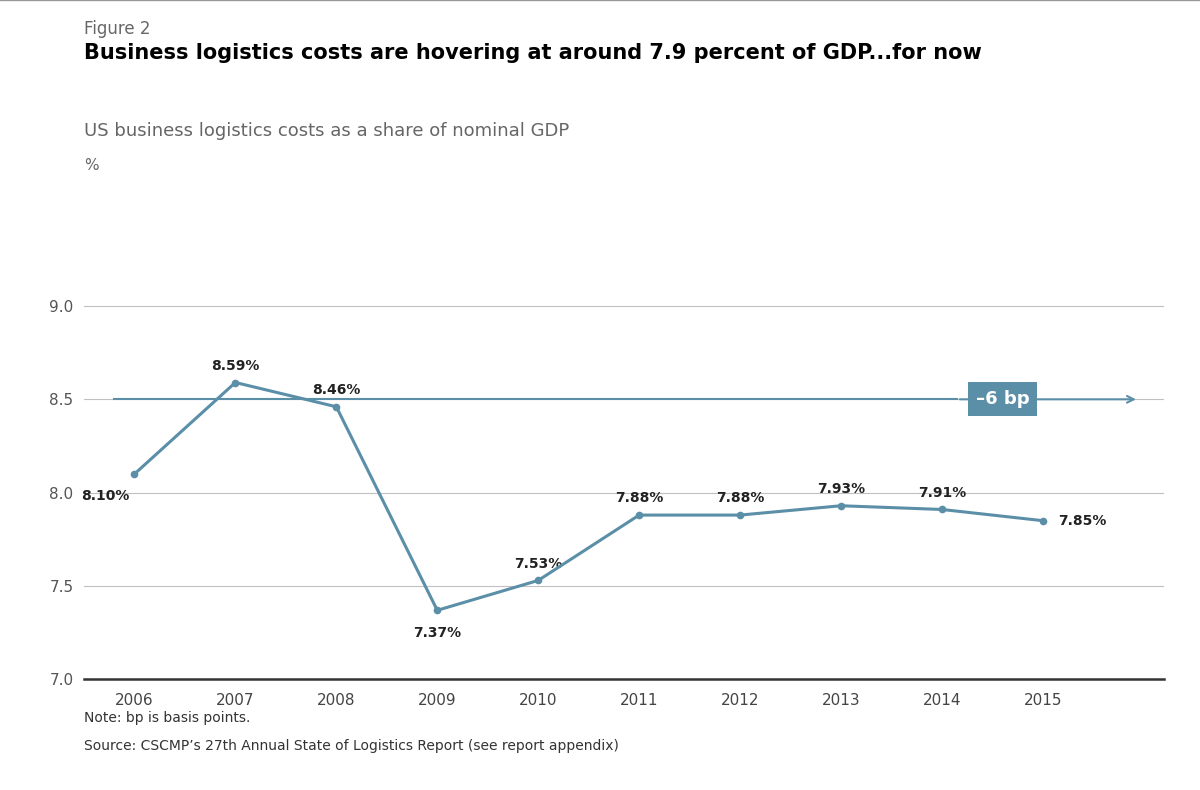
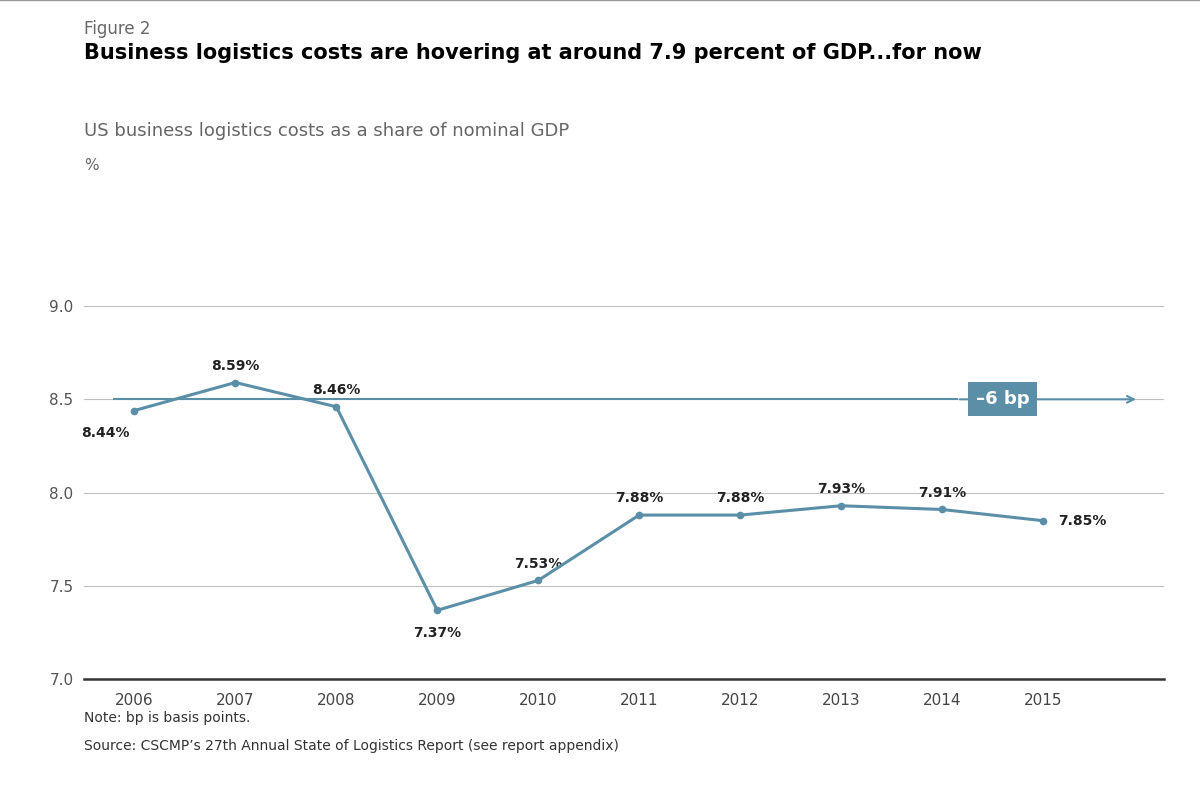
2006: 8.10% -> 8.44%
